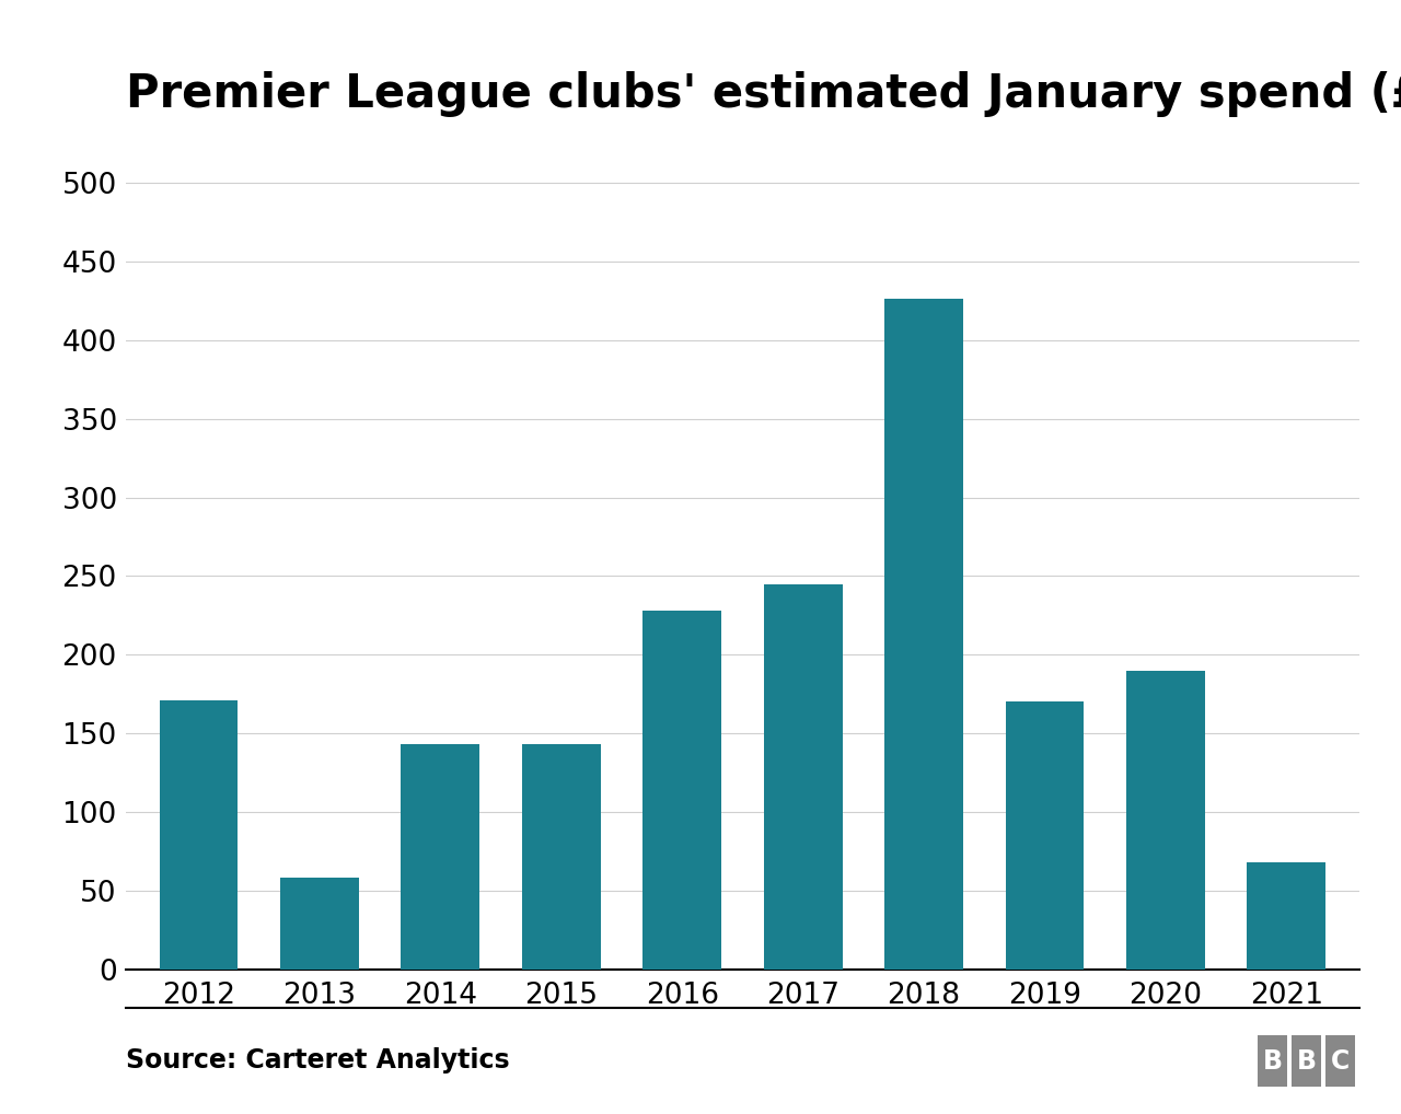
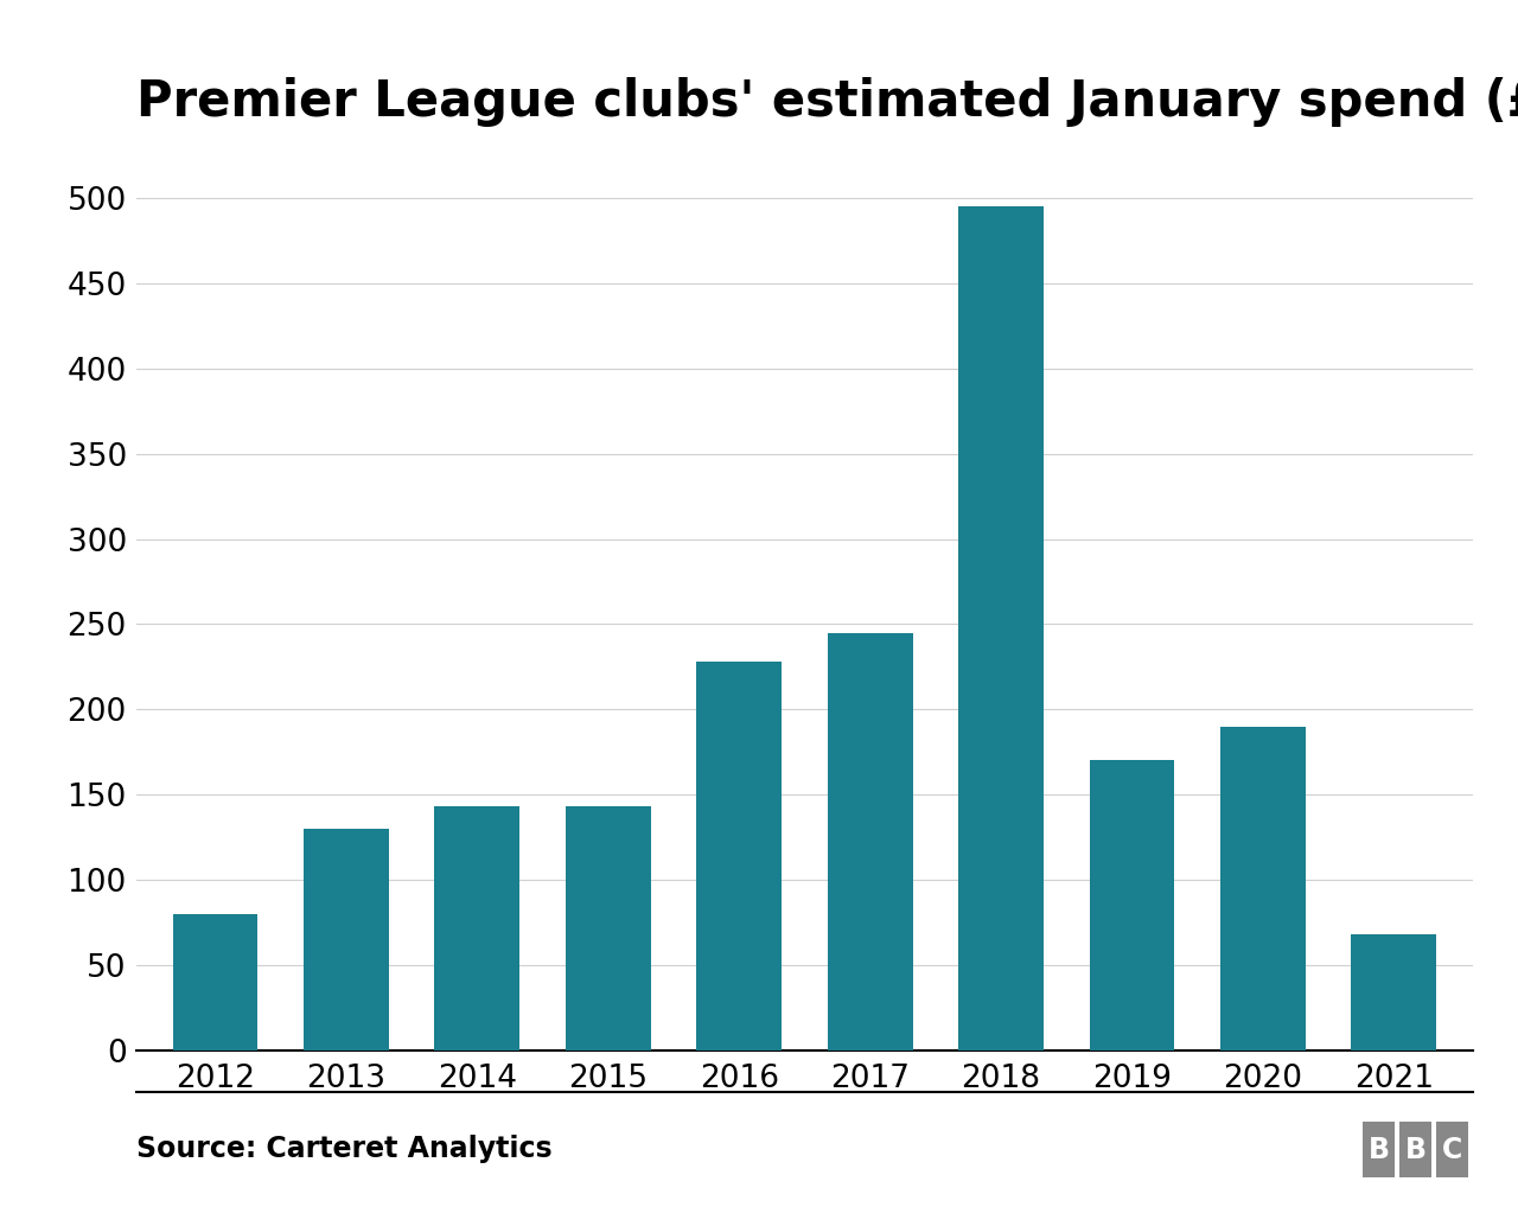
2012: 171 -> 80
2013: 58 -> 130
2018: 426 -> 495
